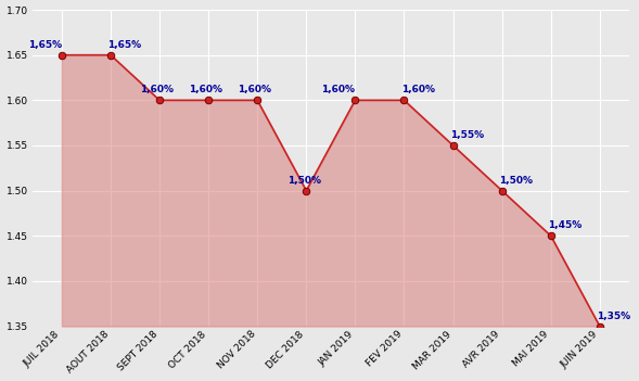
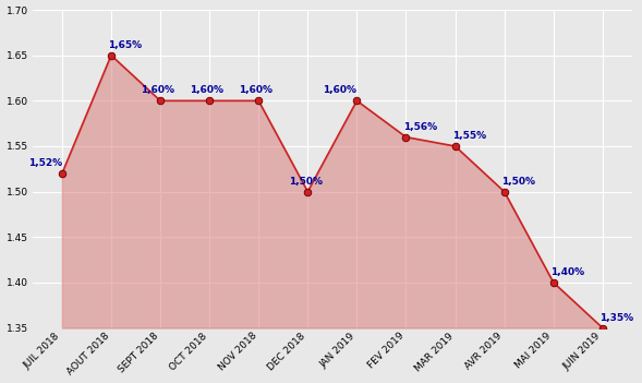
JUIL 2018: 1,65% -> 1,52%
FEV 2019: 1,60% -> 1,56%
MAI 2019: 1,45% -> 1,40%
